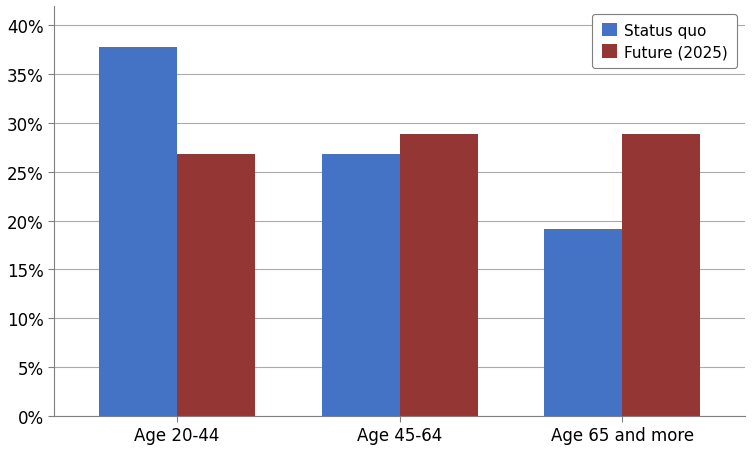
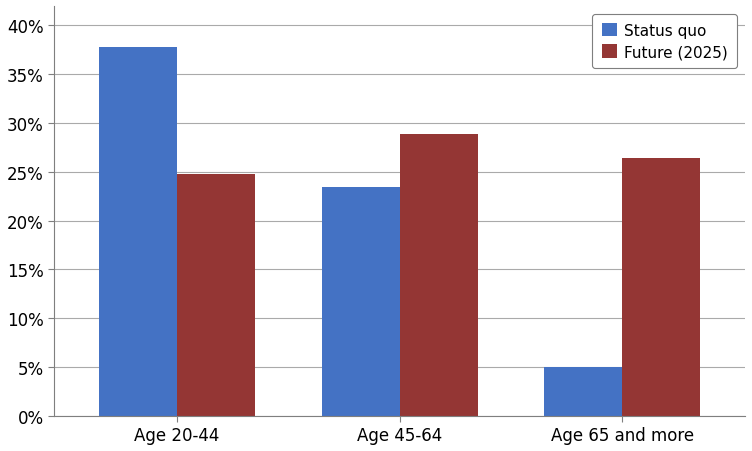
Future (2025)/Age 20-44: 26.8% -> 24.8%
Status quo/Age 45-64: 26.8% -> 23.4%
Status quo/Age 65 and more: 19.1% -> 5.0%
Future (2025)/Age 65 and more: 28.9% -> 26.4%
